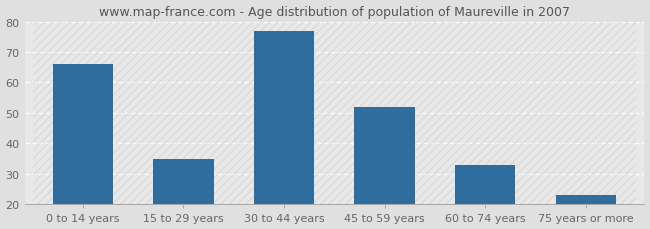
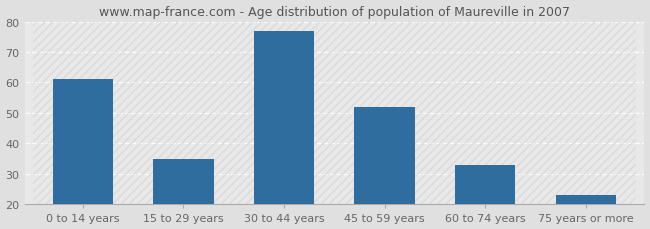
0 to 14 years: 66 -> 61
